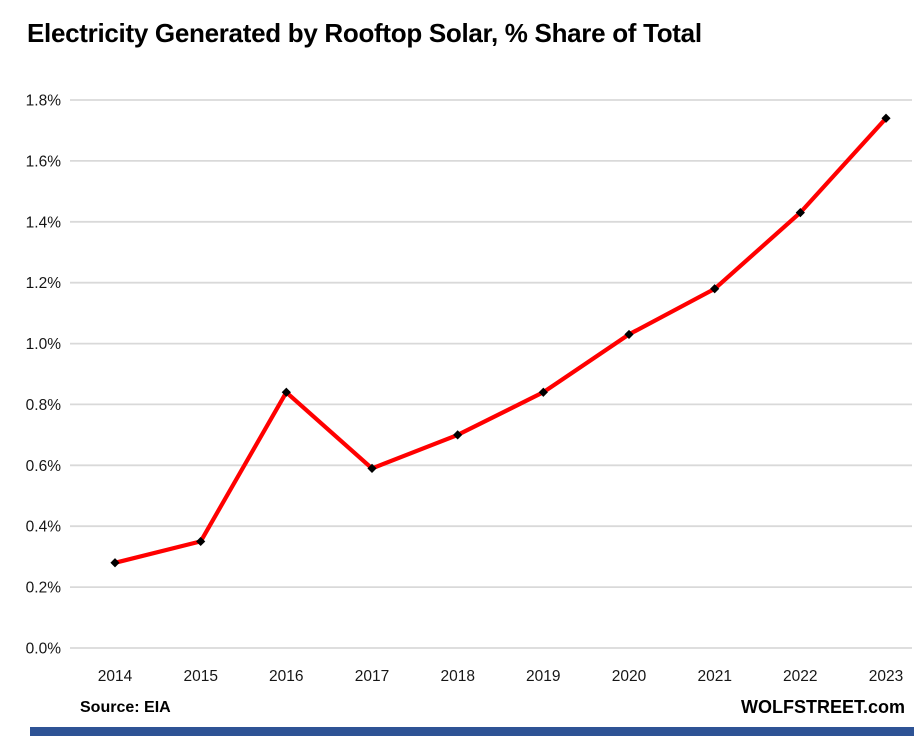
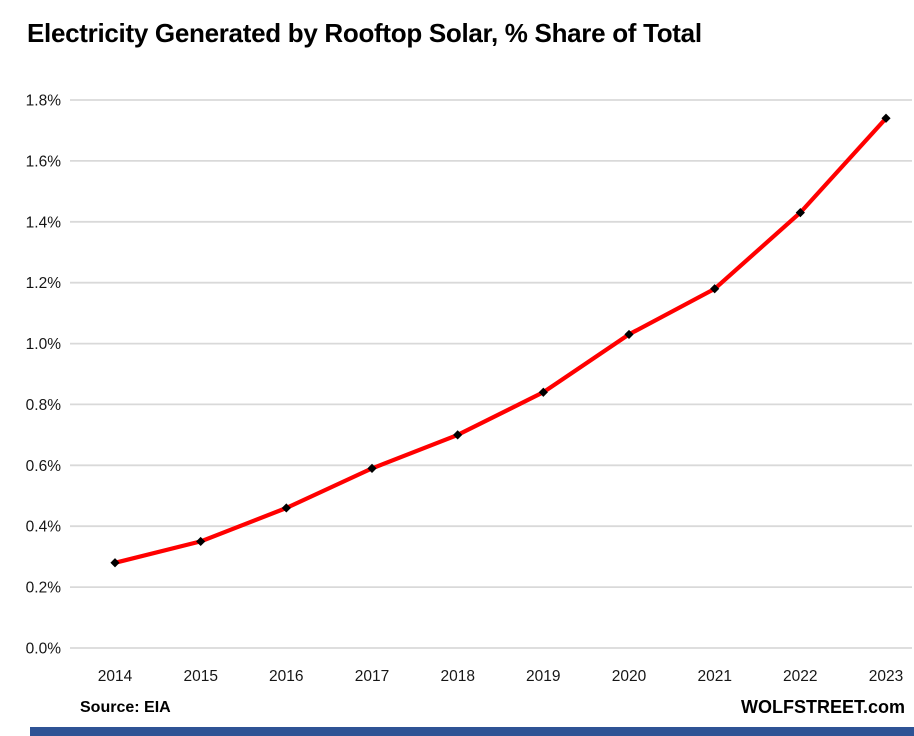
2016: 0.84% -> 0.46%
